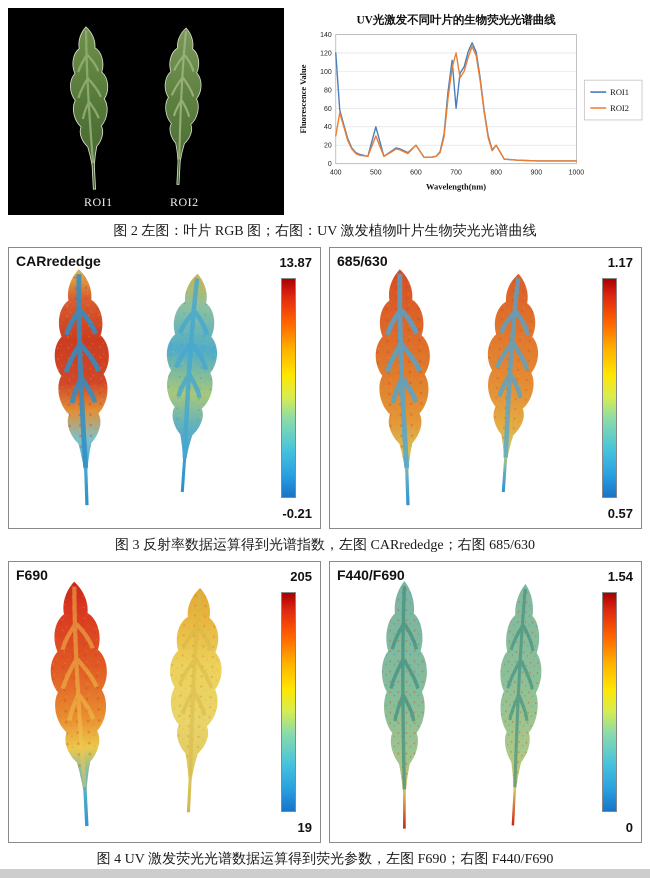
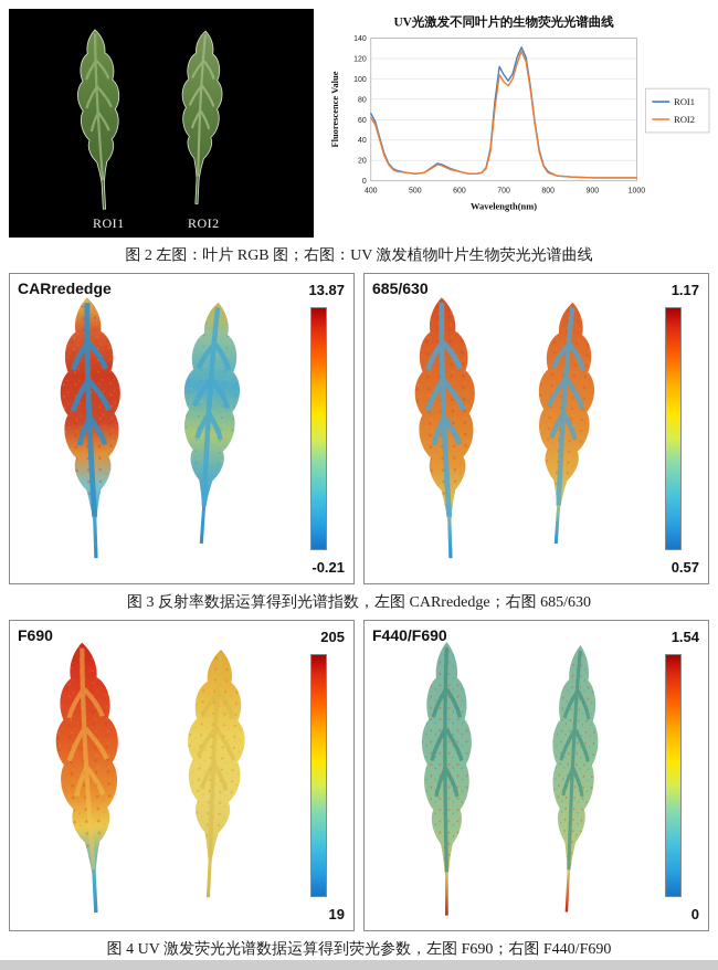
ROI1/400: 120 -> 70
ROI2/400: 30 -> 60
ROI1/500: 40 -> 10
ROI2/500: 30 -> 10
ROI1/600: 20 -> 10
ROI2/600: 20 -> 10
ROI1/700: 60 -> 100
ROI2/700: 120 -> 100
ROI1/800: 20 -> 10
ROI2/800: 20 -> 10
